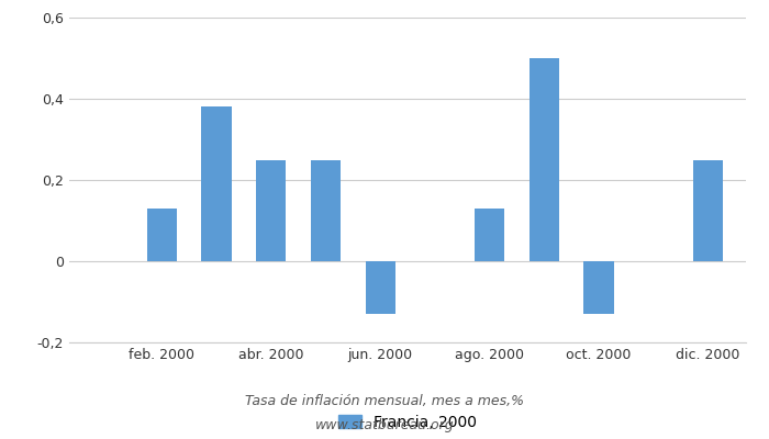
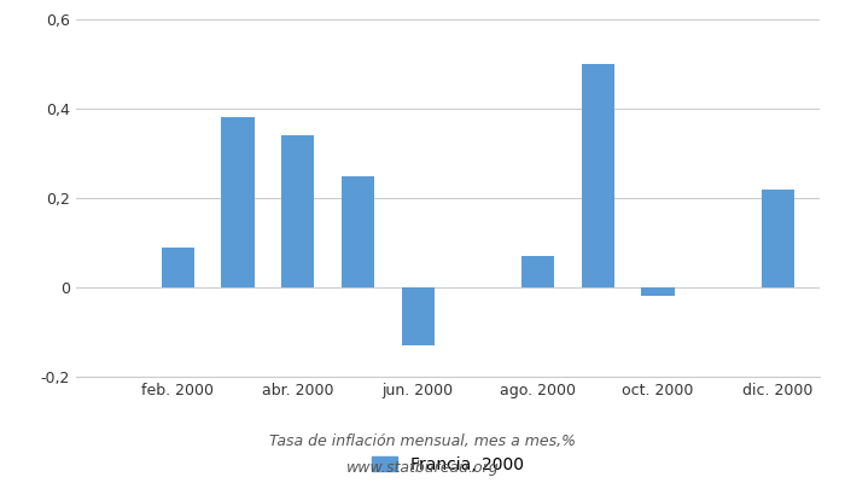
feb. 2000: 0,13 -> 0,09
abr. 2000: 0,25 -> 0,34
ago. 2000: 0,13 -> 0,07
oct. 2000: -0,13 -> -0,02
dic. 2000: 0,25 -> 0,22
